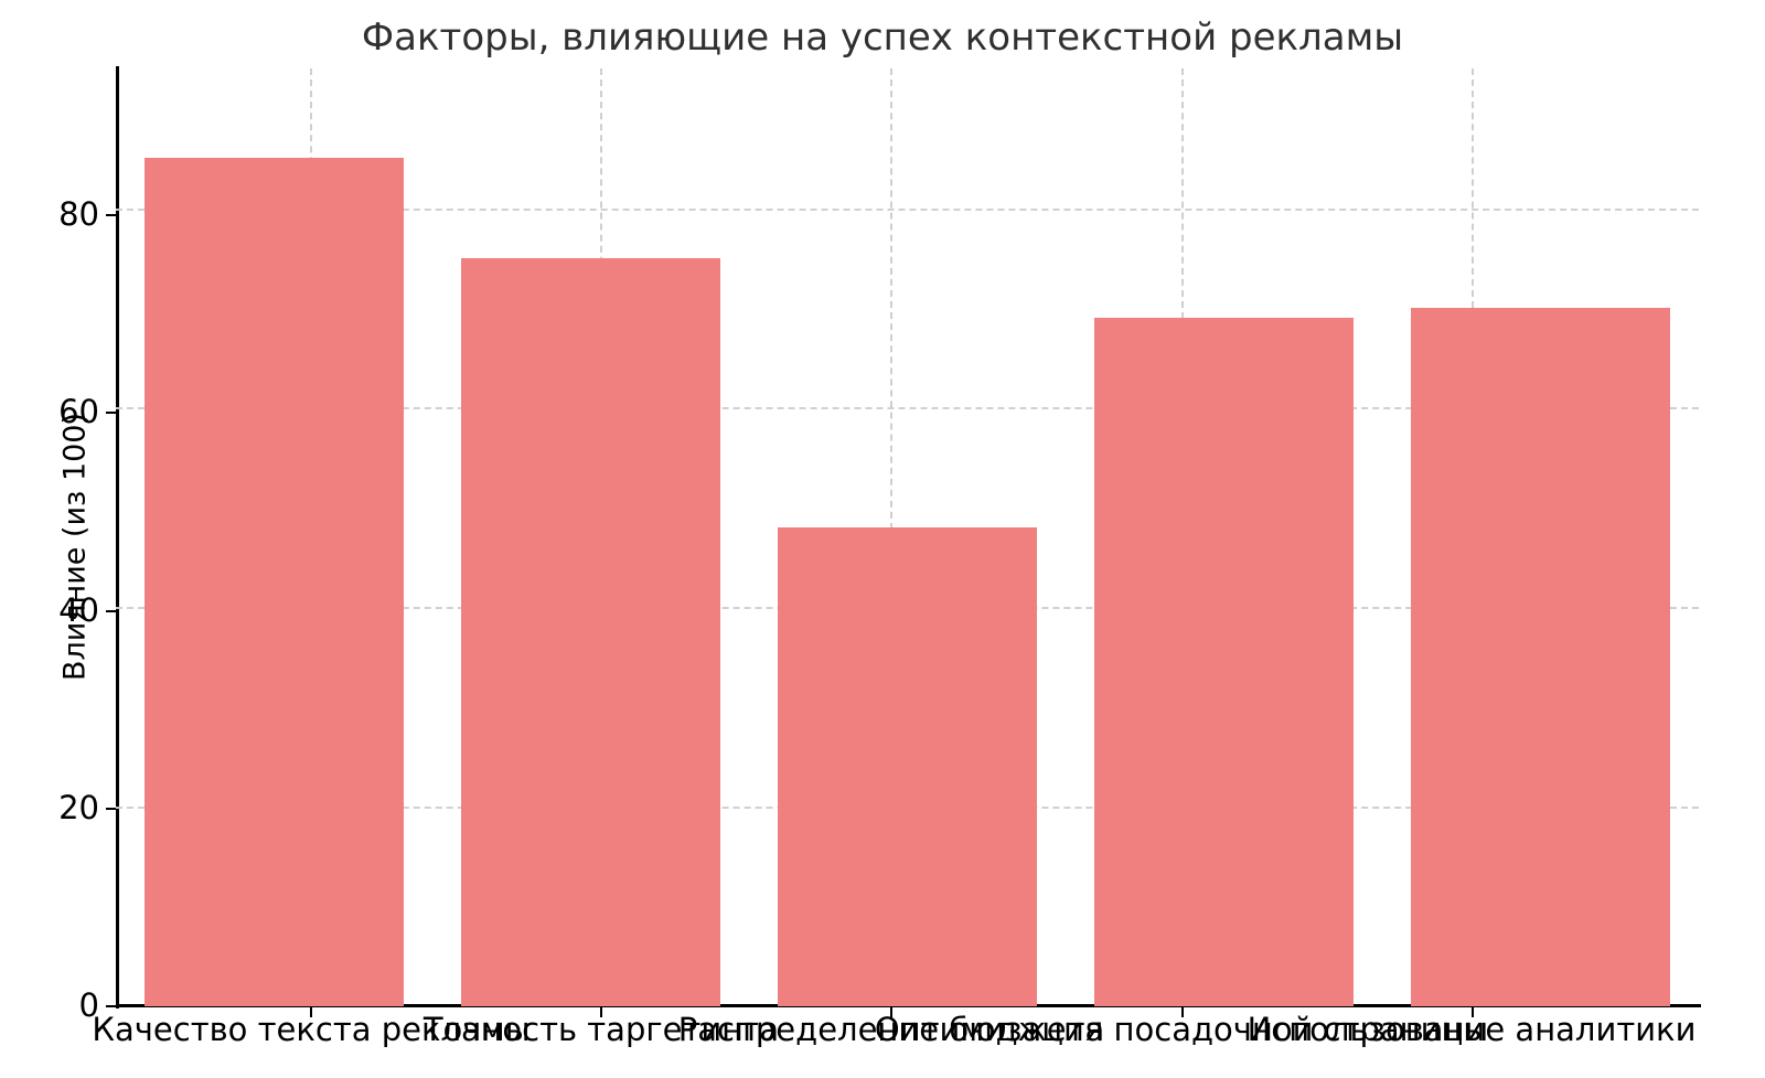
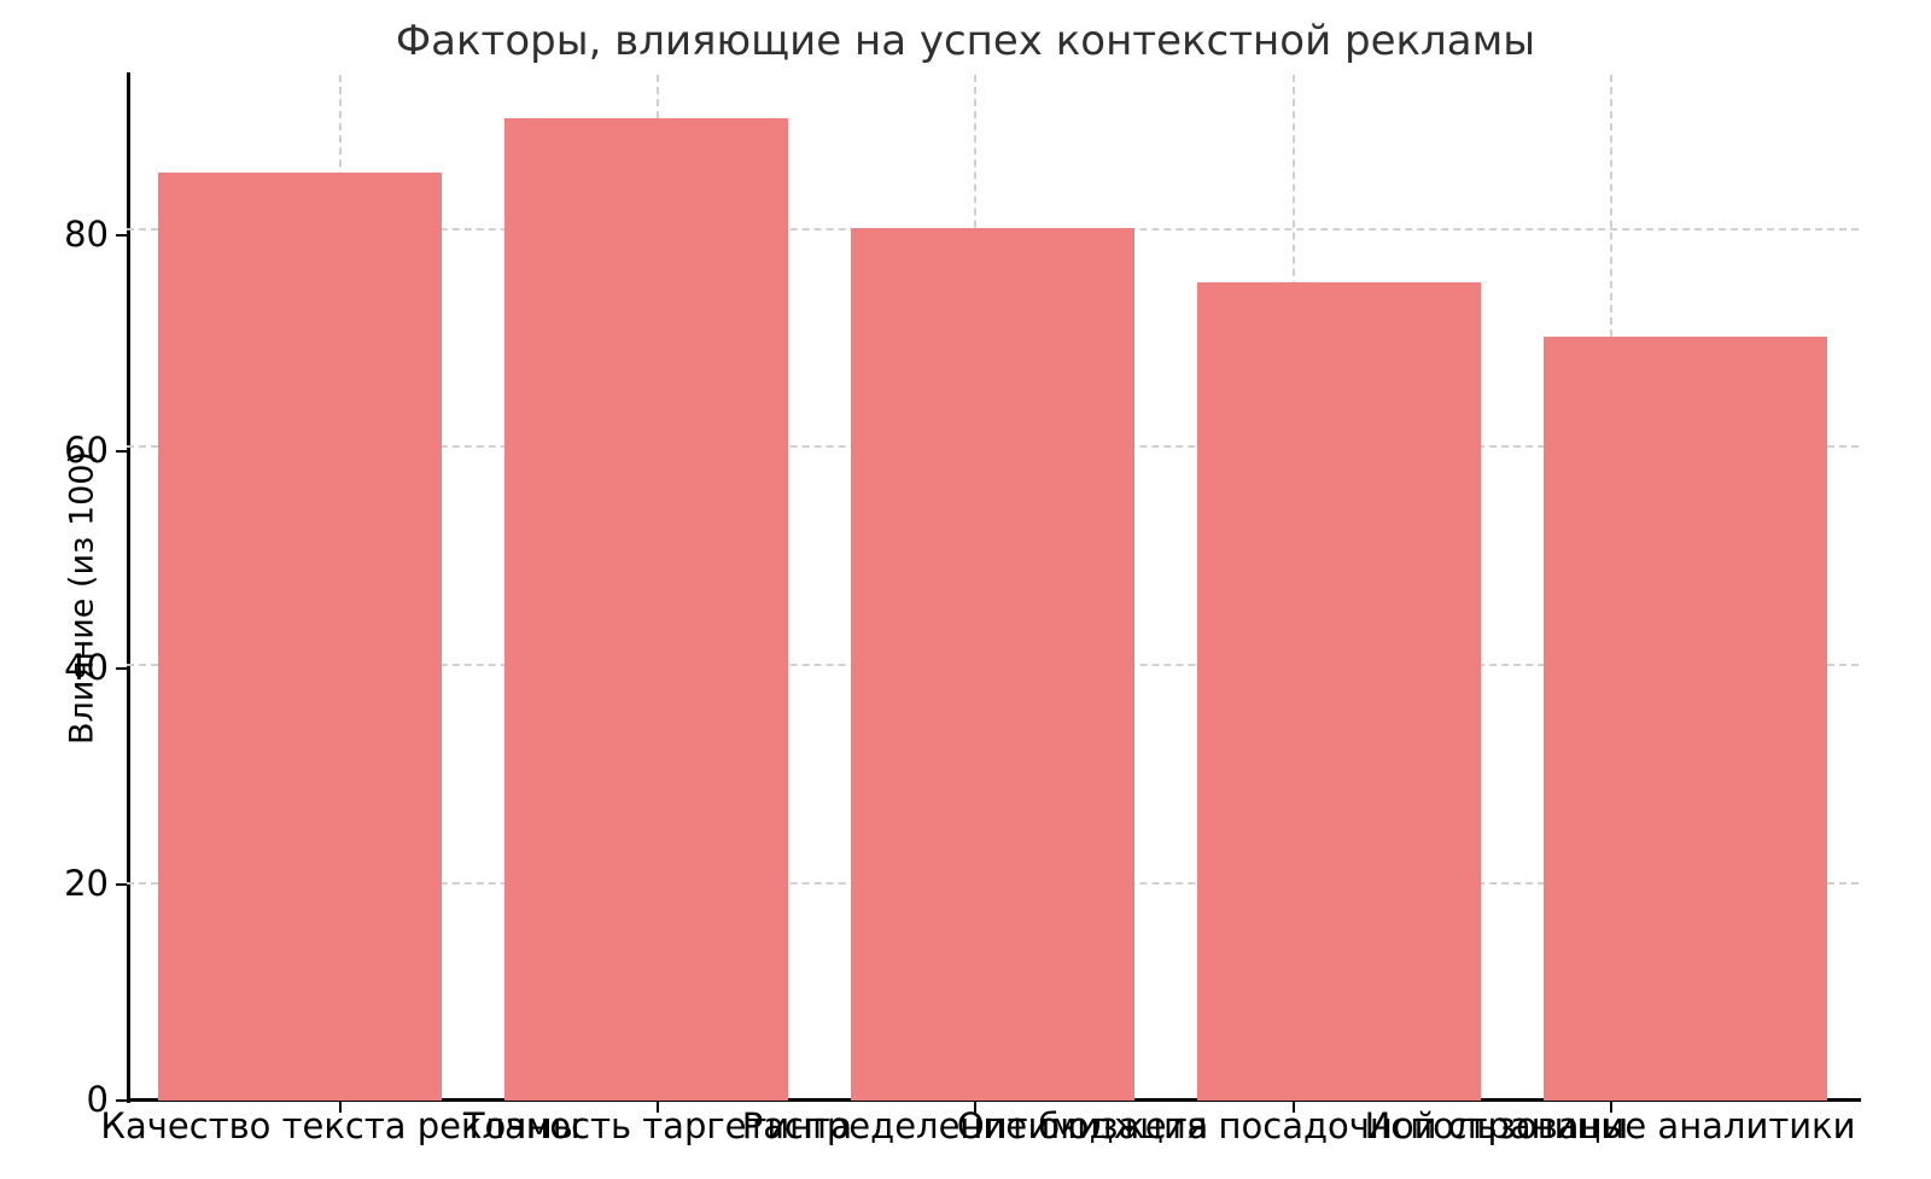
Точность таргетинга: 75 -> 90
Распределение бюджета: 48 -> 80
Оптимизация посадочной страницы: 69 -> 75
